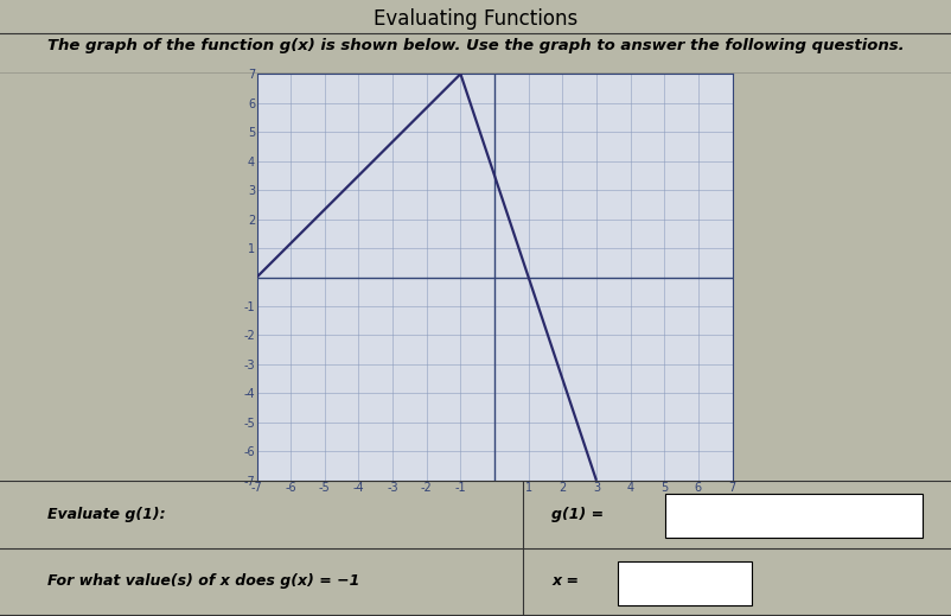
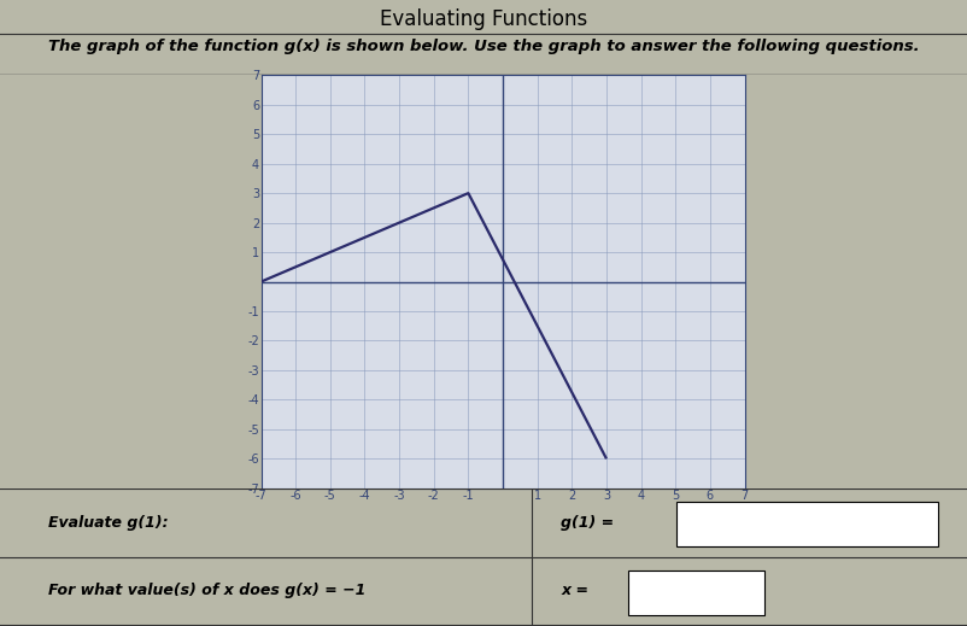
-1: 7 -> 3
3: -7 -> -6
